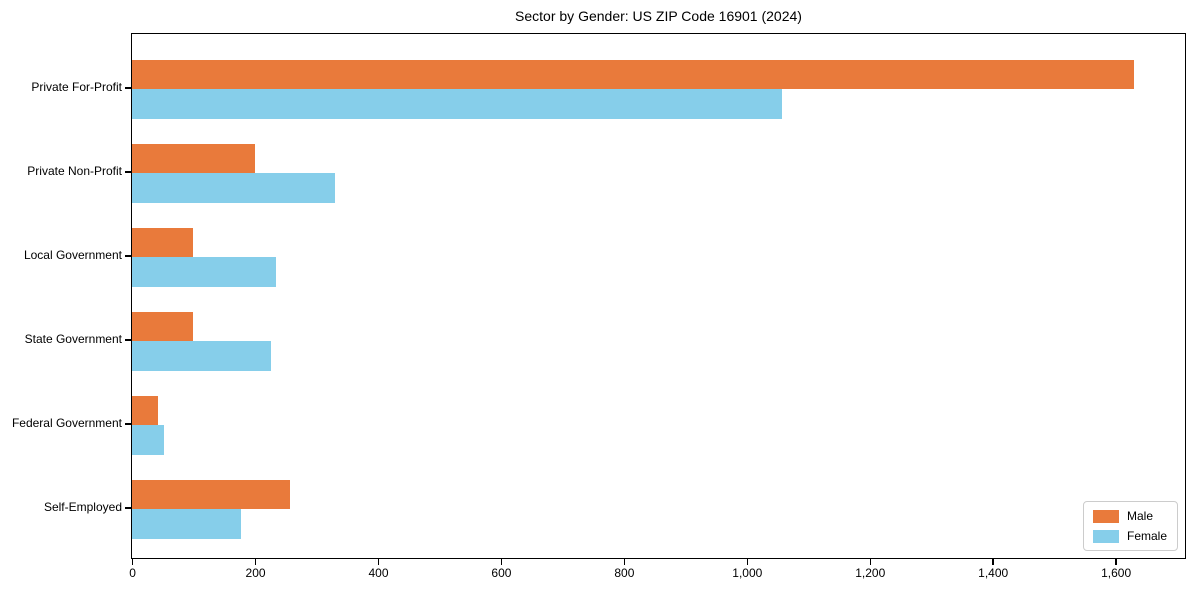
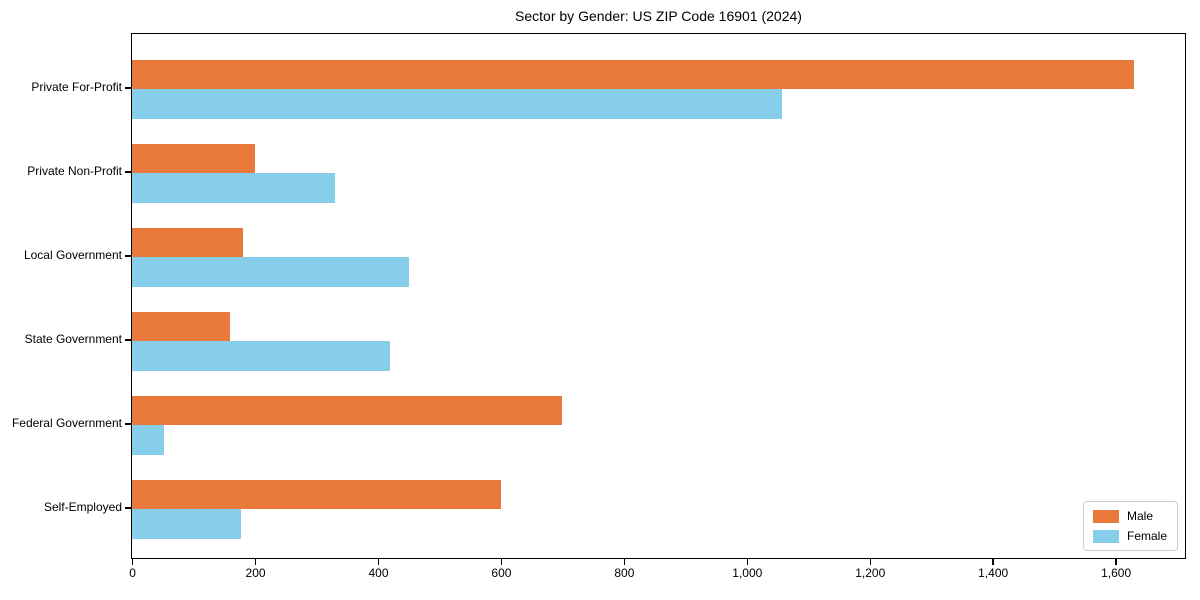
Male/Local Government: 100 -> 180
Female/Local Government: 240 -> 450
Male/State Government: 100 -> 160
Female/State Government: 230 -> 420
Male/Federal Government: 40 -> 700
Male/Self-Employed: 260 -> 600
